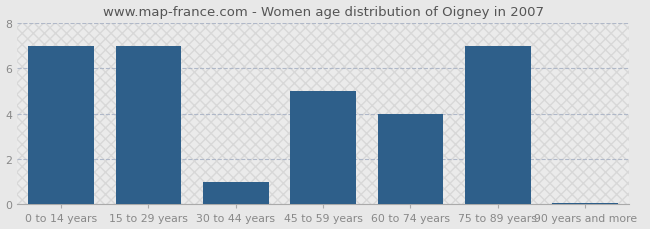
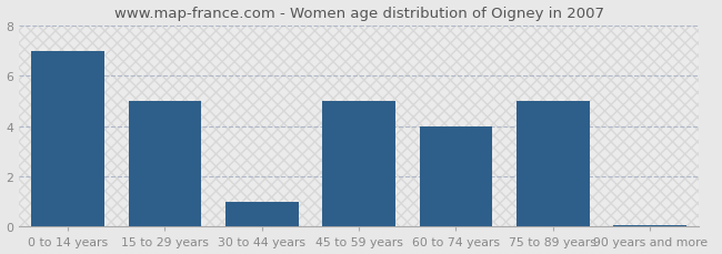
15 to 29 years: 7.00 -> 5.00
75 to 89 years: 7.00 -> 5.00
